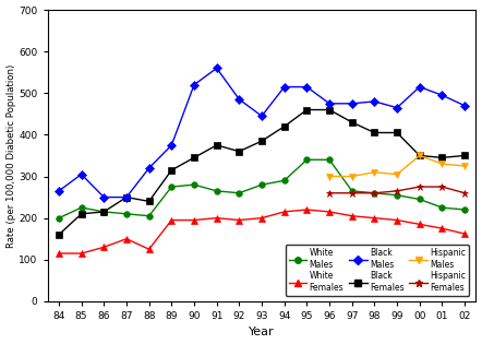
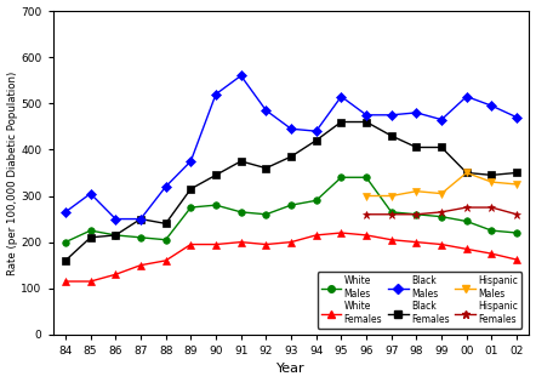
White Females/88: 125 -> 160
Black Males/94: 515 -> 440
